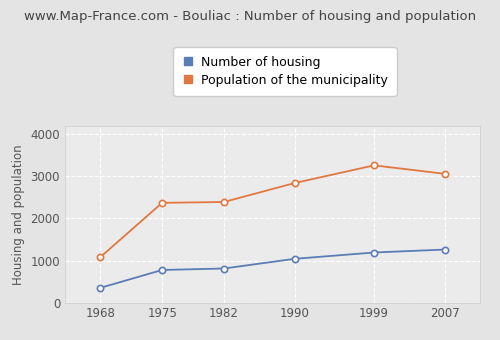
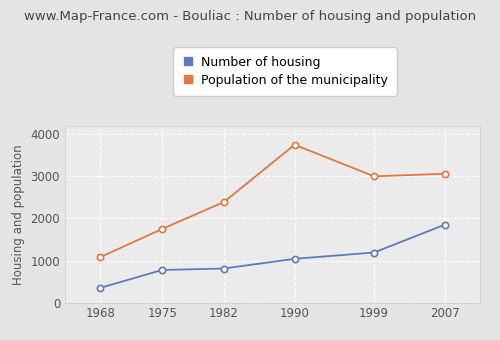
Population of the municipality/1975: 2370 -> 1750
Population of the municipality/1990: 2840 -> 3750
Population of the municipality/1999: 3260 -> 3000
Number of housing/2007: 1260 -> 1850
